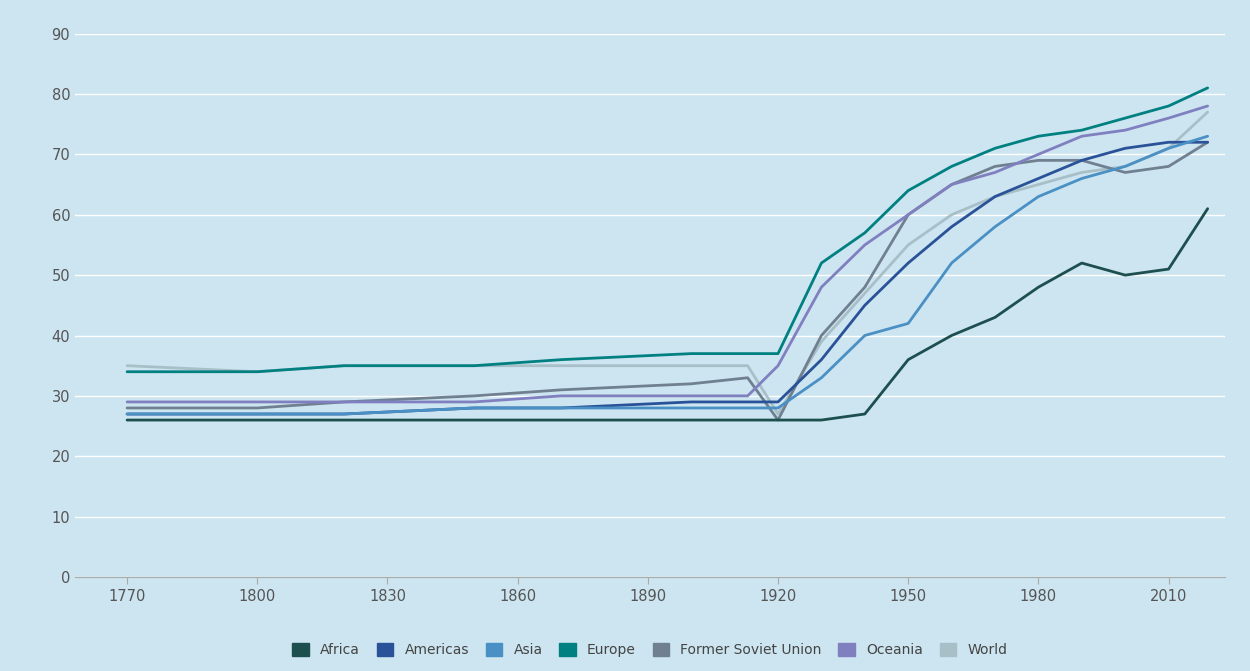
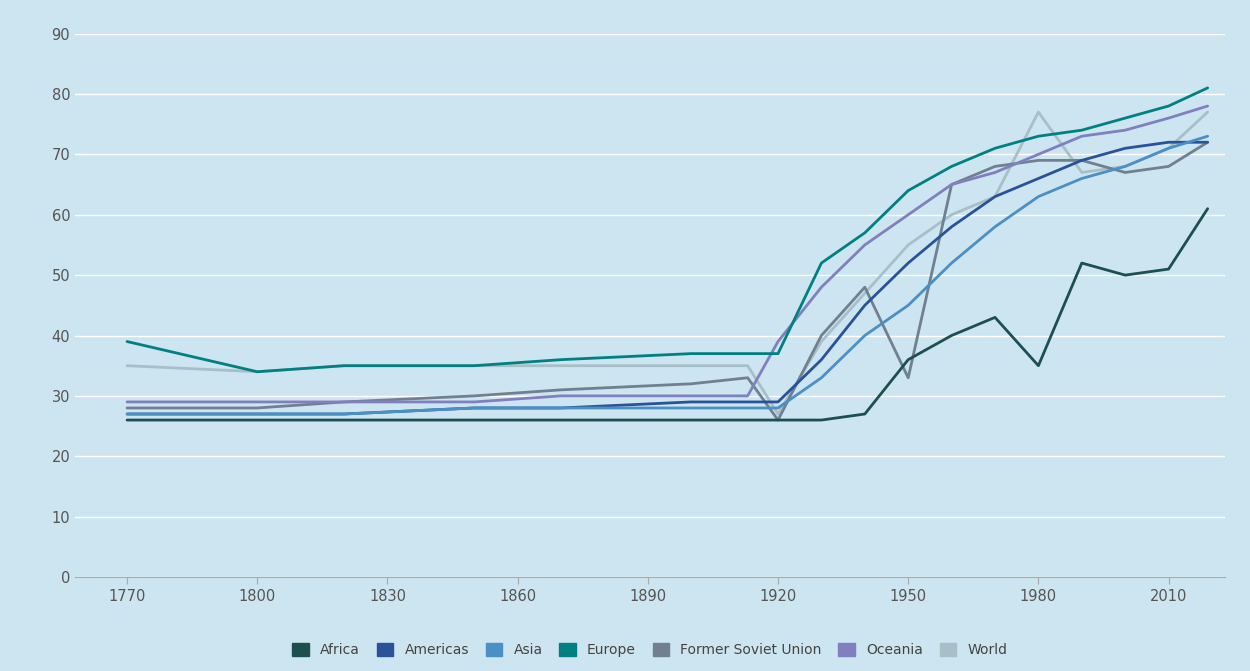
Europe/1770: 34 -> 39
Oceania/1920: 35 -> 39
Asia/1950: 42 -> 45
Former Soviet Union/1950: 60 -> 33
Africa/1980: 48 -> 35
World/1980: 65 -> 77
